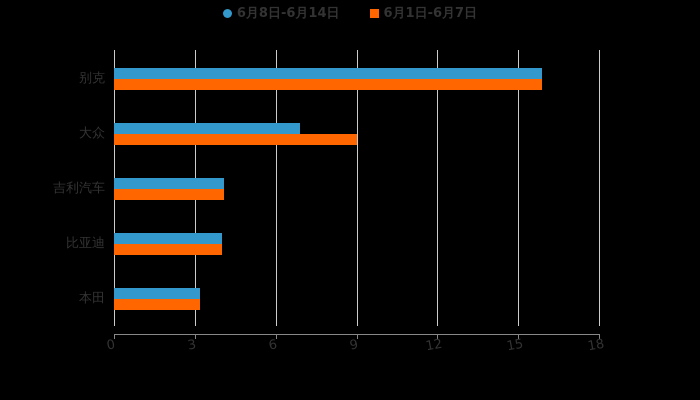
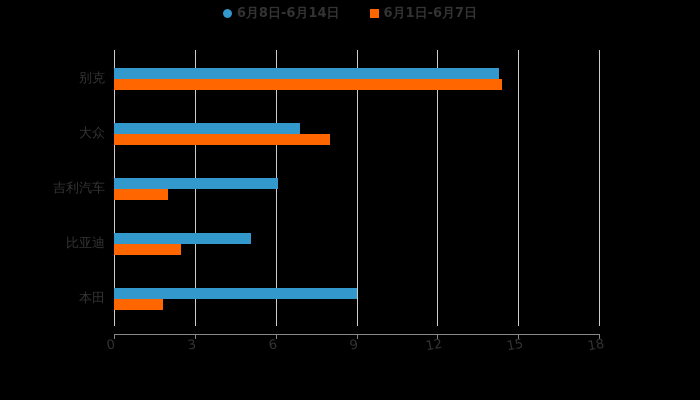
6月8日-6月14日/别克: 15.9 -> 14.3
6月1日-6月7日/别克: 15.9 -> 14.4
6月1日-6月7日/大众: 9.0 -> 8.0
6月8日-6月14日/吉利汽车: 4.1 -> 6.1
6月1日-6月7日/吉利汽车: 4.1 -> 2.0
6月8日-6月14日/比亚迪: 4.0 -> 5.1
6月1日-6月7日/比亚迪: 4.0 -> 2.5
6月8日-6月14日/本田: 3.2 -> 9.0
6月1日-6月7日/本田: 3.2 -> 1.8
